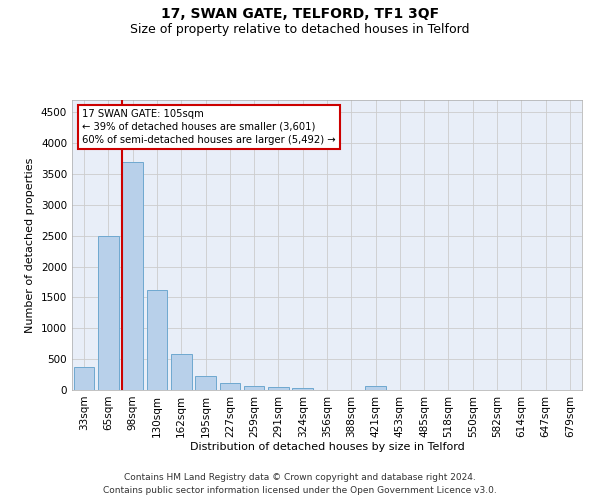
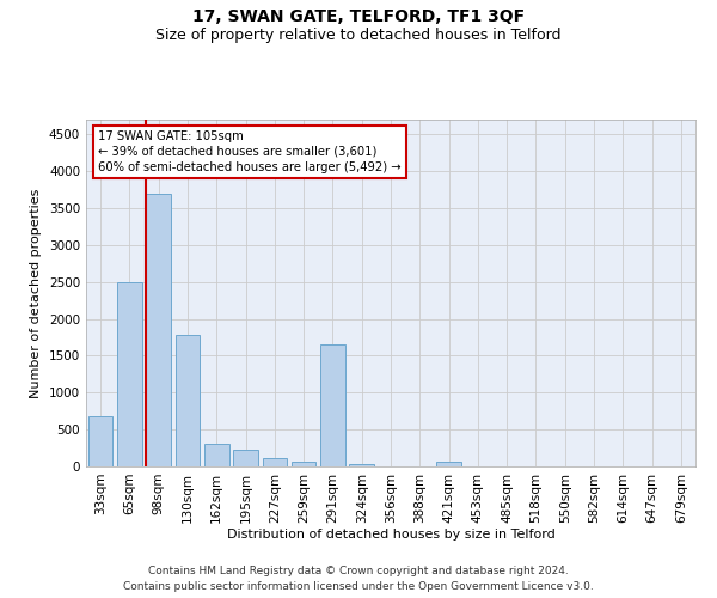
33sqm: 370 -> 680
130sqm: 1620 -> 1780
162sqm: 590 -> 300
291sqm: 50 -> 1660
